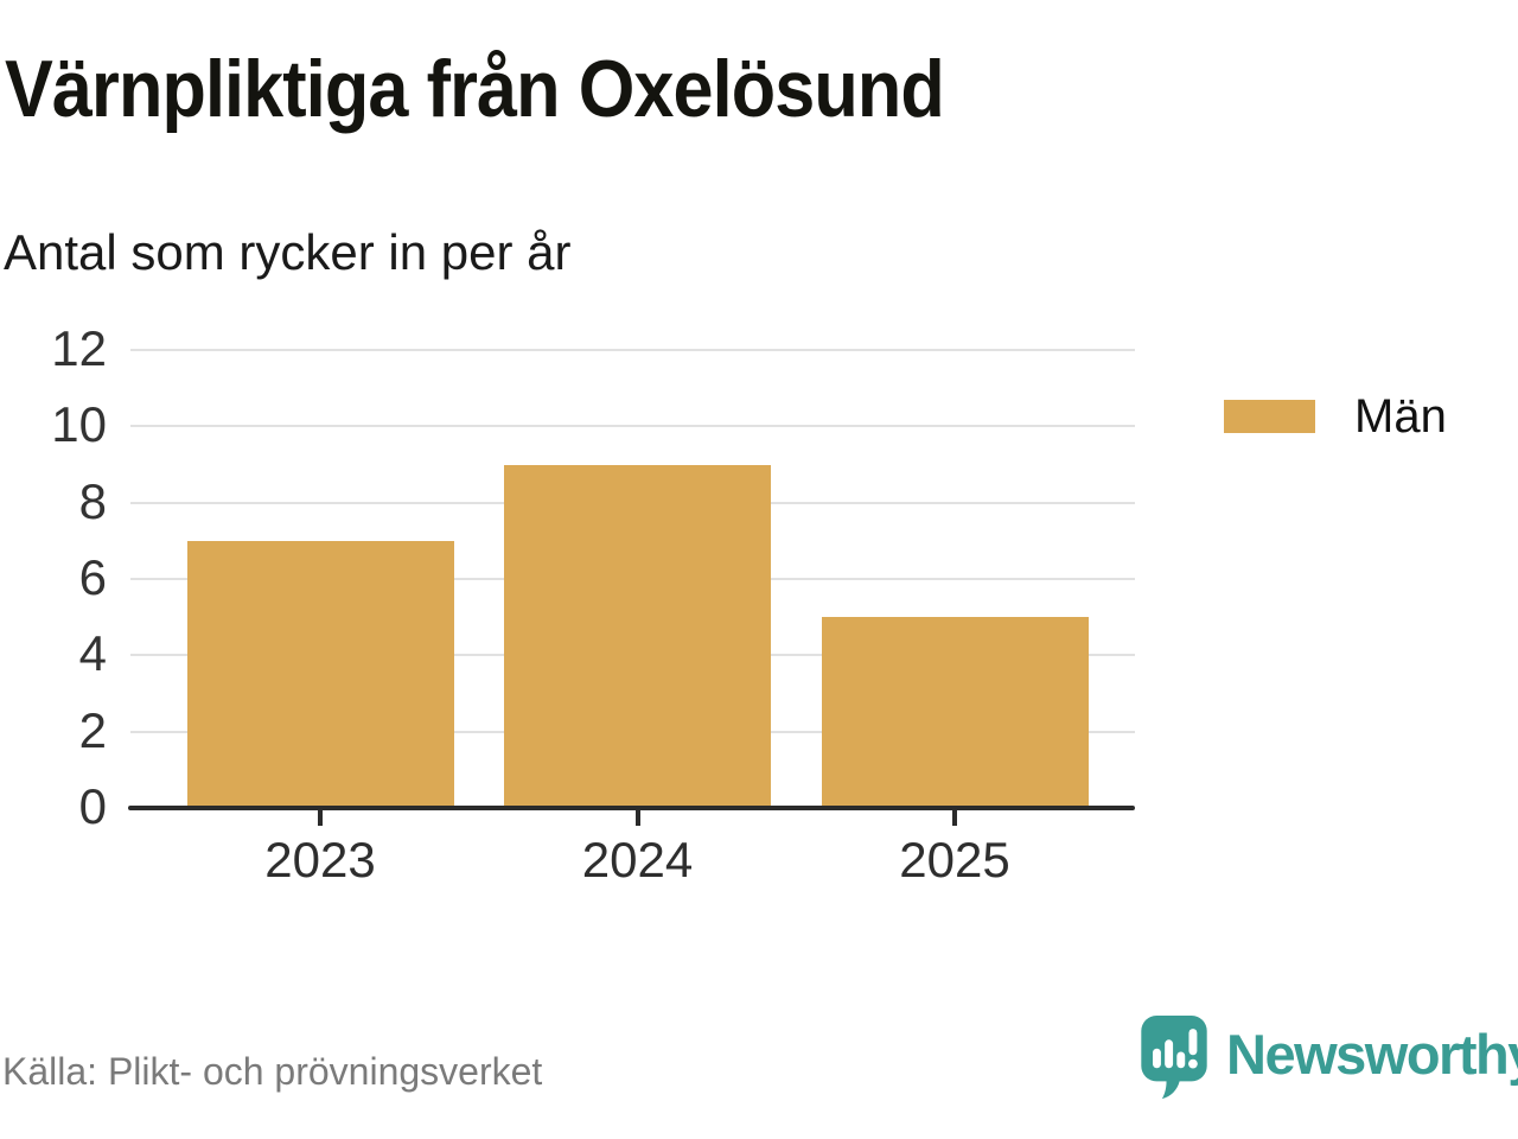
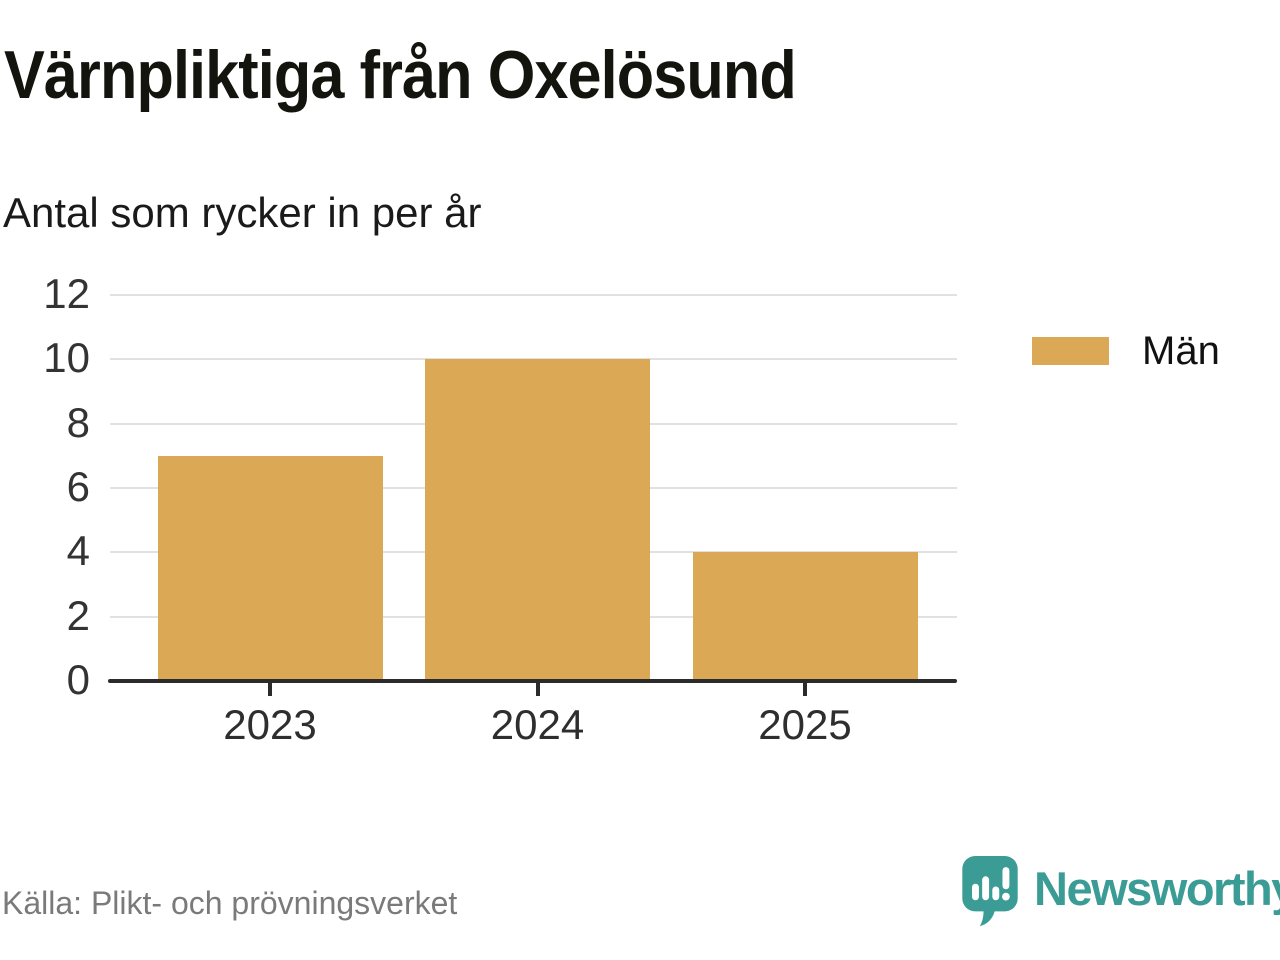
2024: 9 -> 10
2025: 5 -> 4
